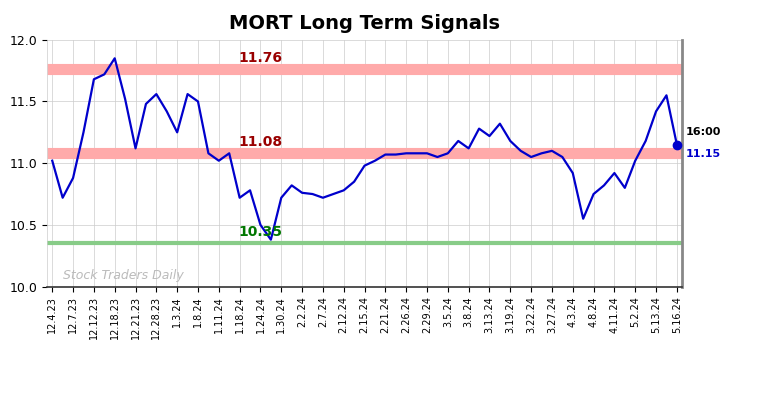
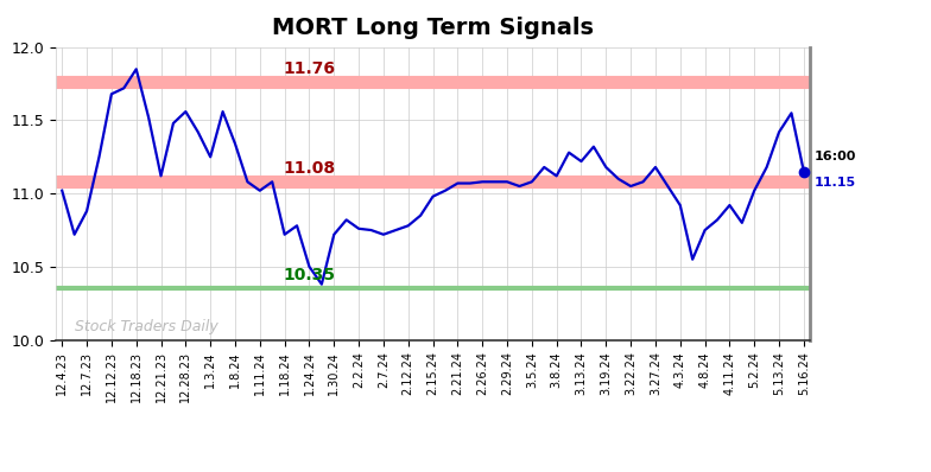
1.8.24: 11.50 -> 11.34
3.27.24: 11.10 -> 11.18
